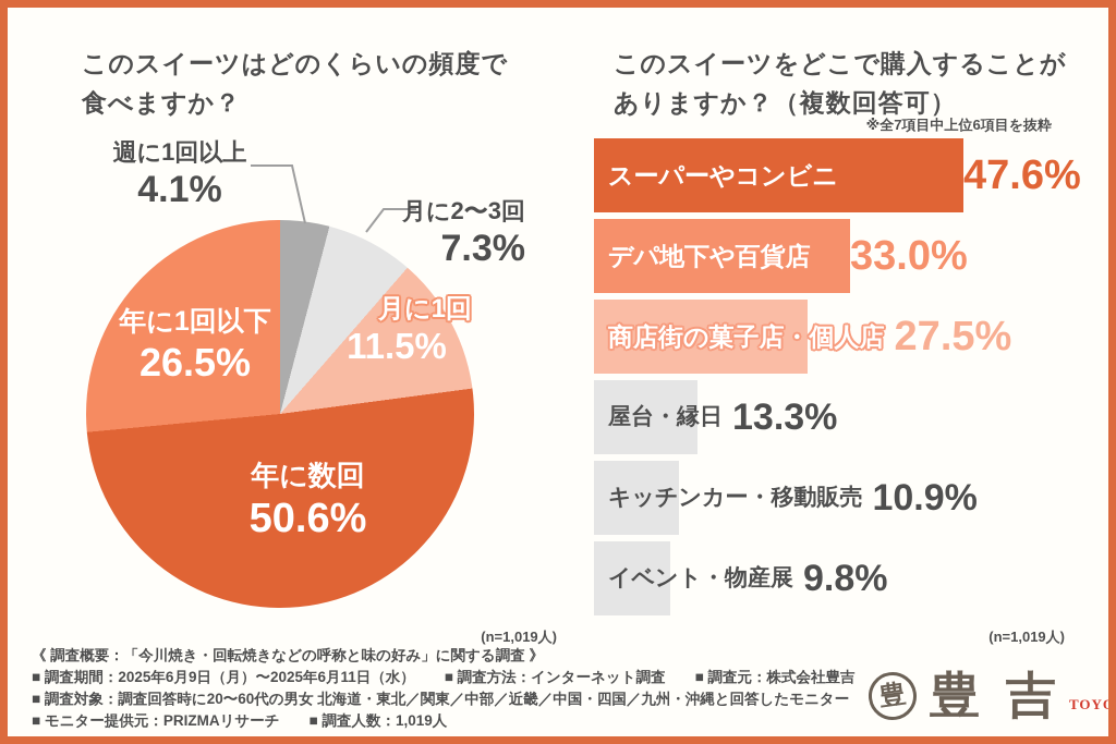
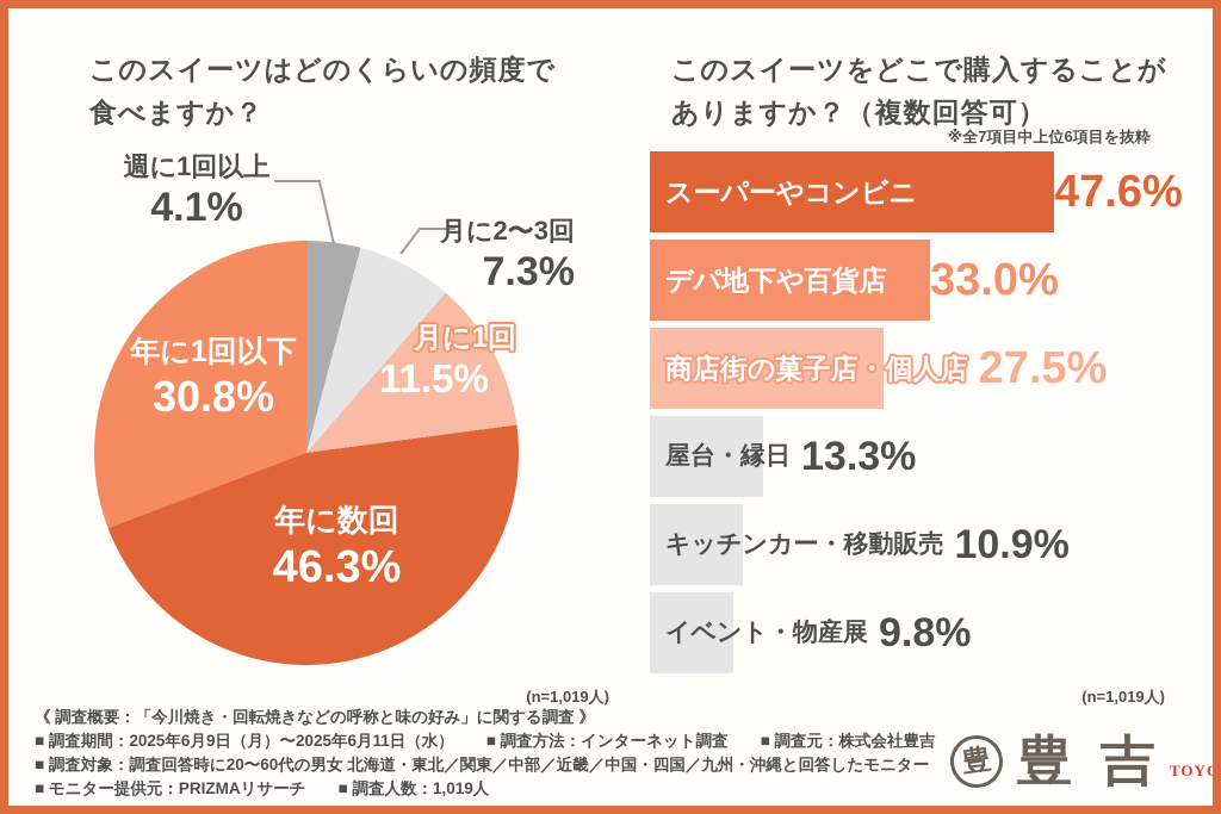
このスイーツはどのくらいの頻度で食べますか？/年に数回: 50.6% -> 46.3%
このスイーツはどのくらいの頻度で食べますか？/年に1回以下: 26.5% -> 30.8%
